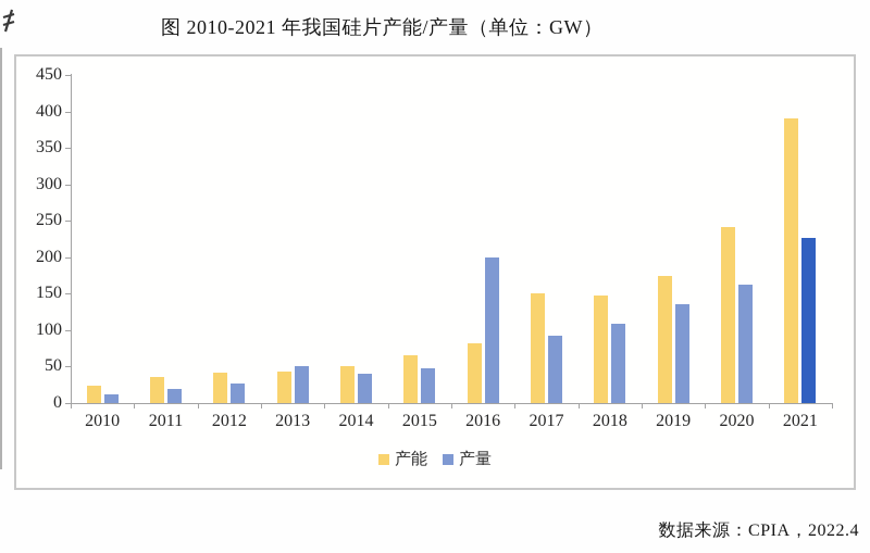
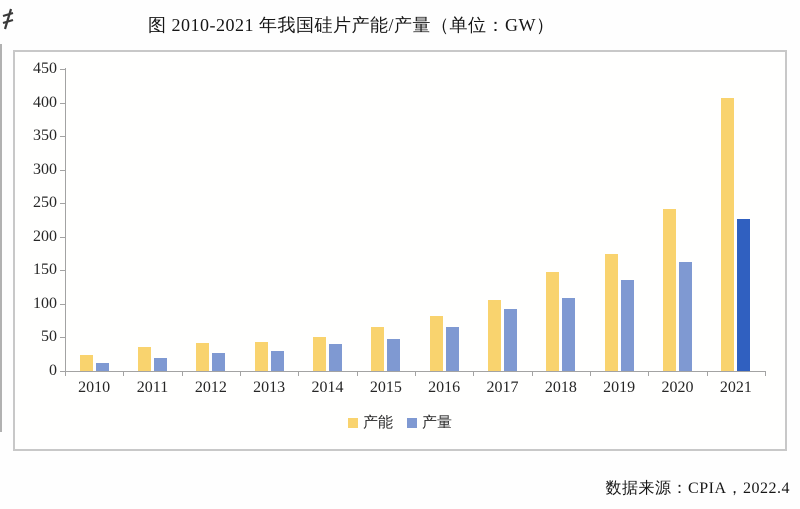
产量/2013: 50 -> 30
产量/2016: 200 -> 60
产能/2017: 150 -> 110
产能/2021: 390 -> 410
